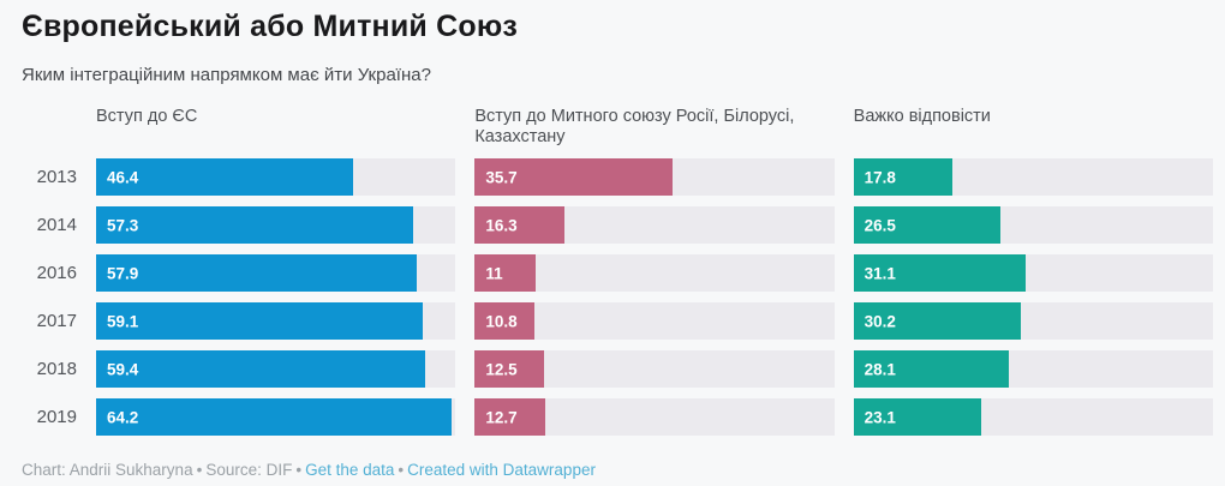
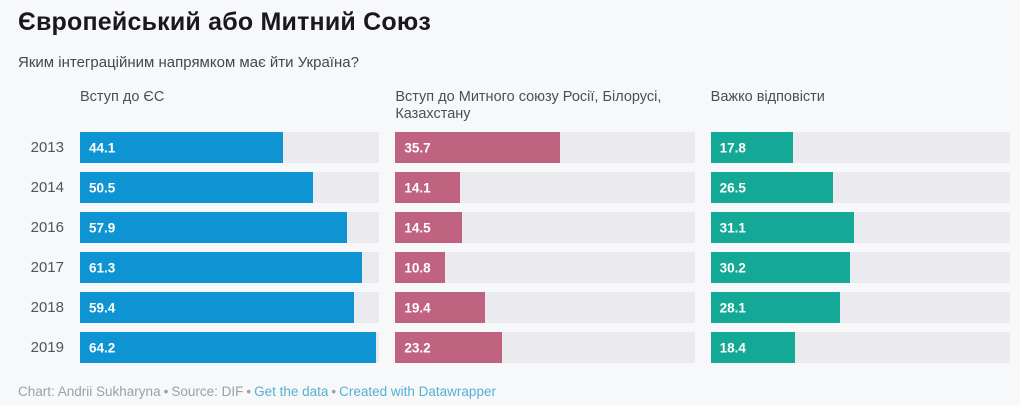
Вступ до ЄС/2013: 46.4 -> 44.1
Вступ до ЄС/2014: 57.3 -> 50.5
Вступ до Митного союзу Росії, Білорусі, Казахстану/2014: 16.3 -> 14.1
Вступ до Митного союзу Росії, Білорусі, Казахстану/2016: 11 -> 14.5
Вступ до ЄС/2017: 59.1 -> 61.3
Вступ до Митного союзу Росії, Білорусі, Казахстану/2018: 12.5 -> 19.4
Вступ до Митного союзу Росії, Білорусі, Казахстану/2019: 12.7 -> 23.2
Важко відповісти/2019: 23.1 -> 18.4
